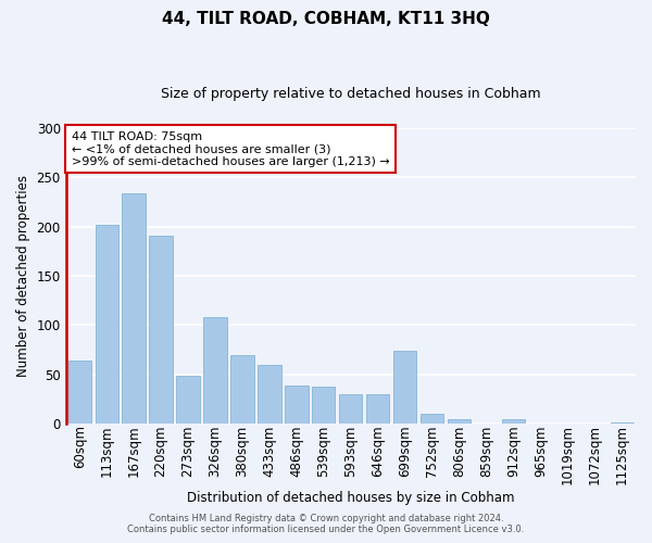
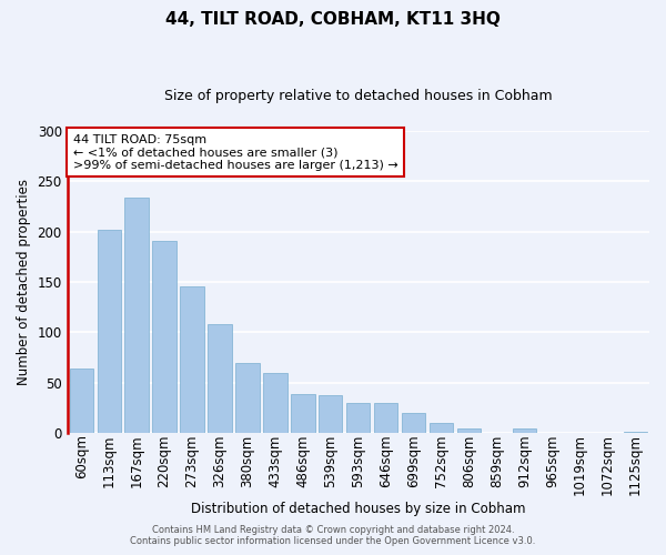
273sqm: 48 -> 145
699sqm: 74 -> 20
